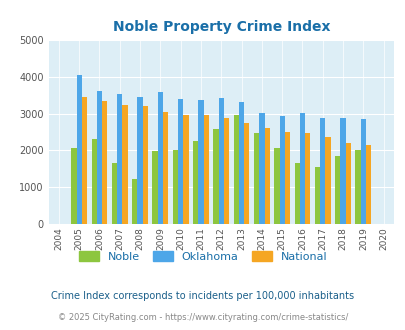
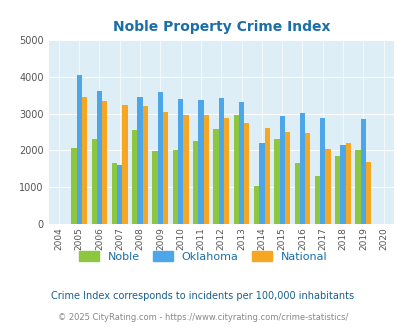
Oklahoma/2007: 3540 -> 1600
Noble/2008: 1220 -> 2550
Noble/2014: 2460 -> 1050
Oklahoma/2014: 3020 -> 2200
Noble/2015: 2060 -> 2300
Noble/2017: 1560 -> 1300
National/2017: 2360 -> 2050
Oklahoma/2018: 2880 -> 2150
National/2019: 2140 -> 1700
